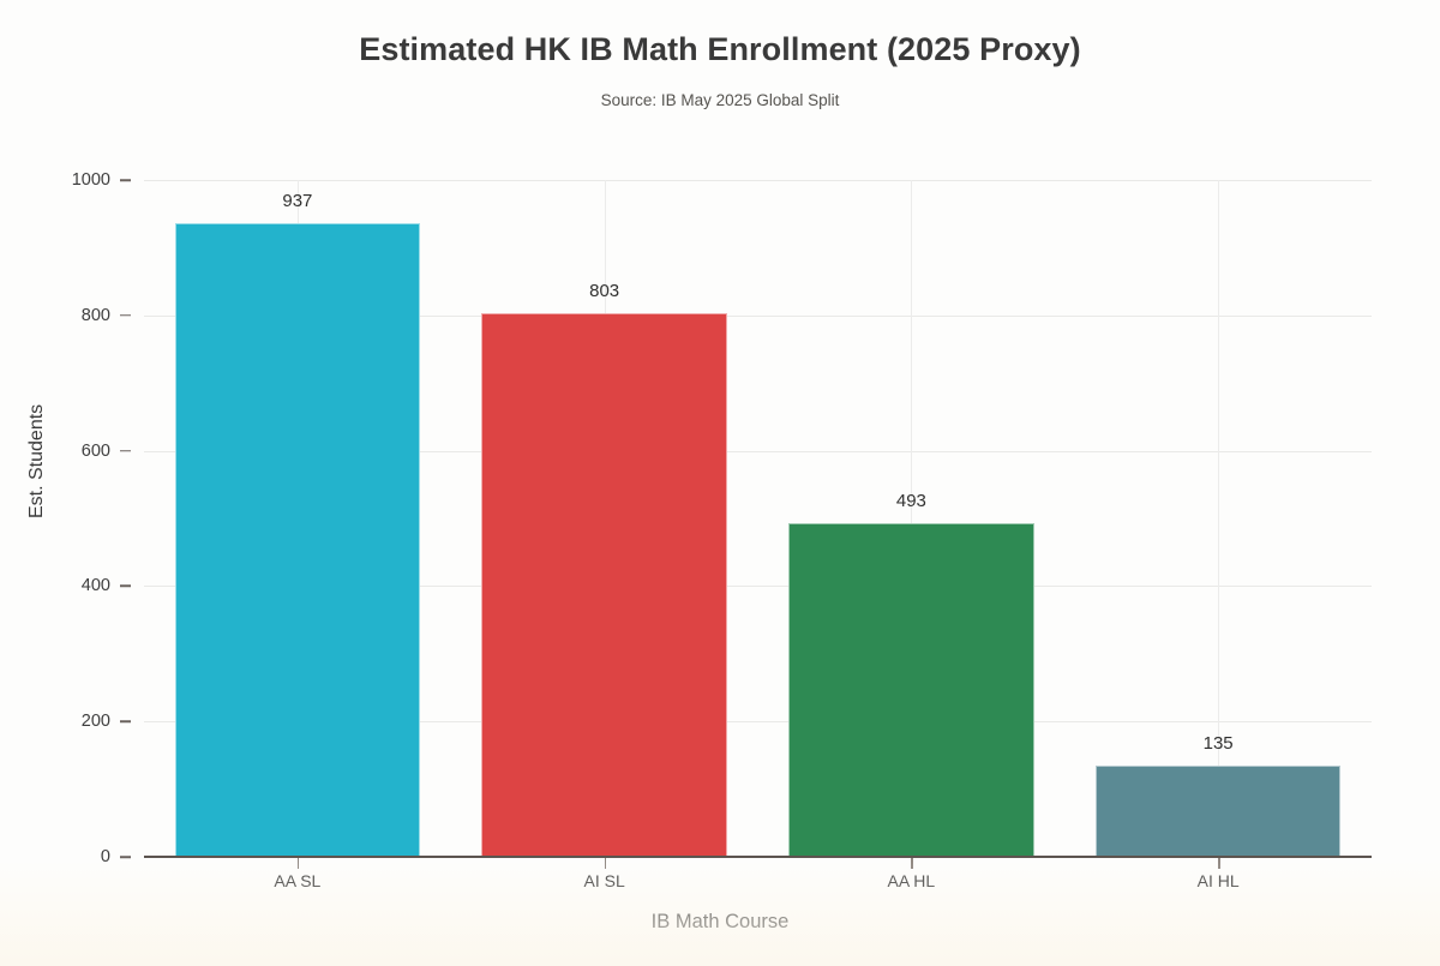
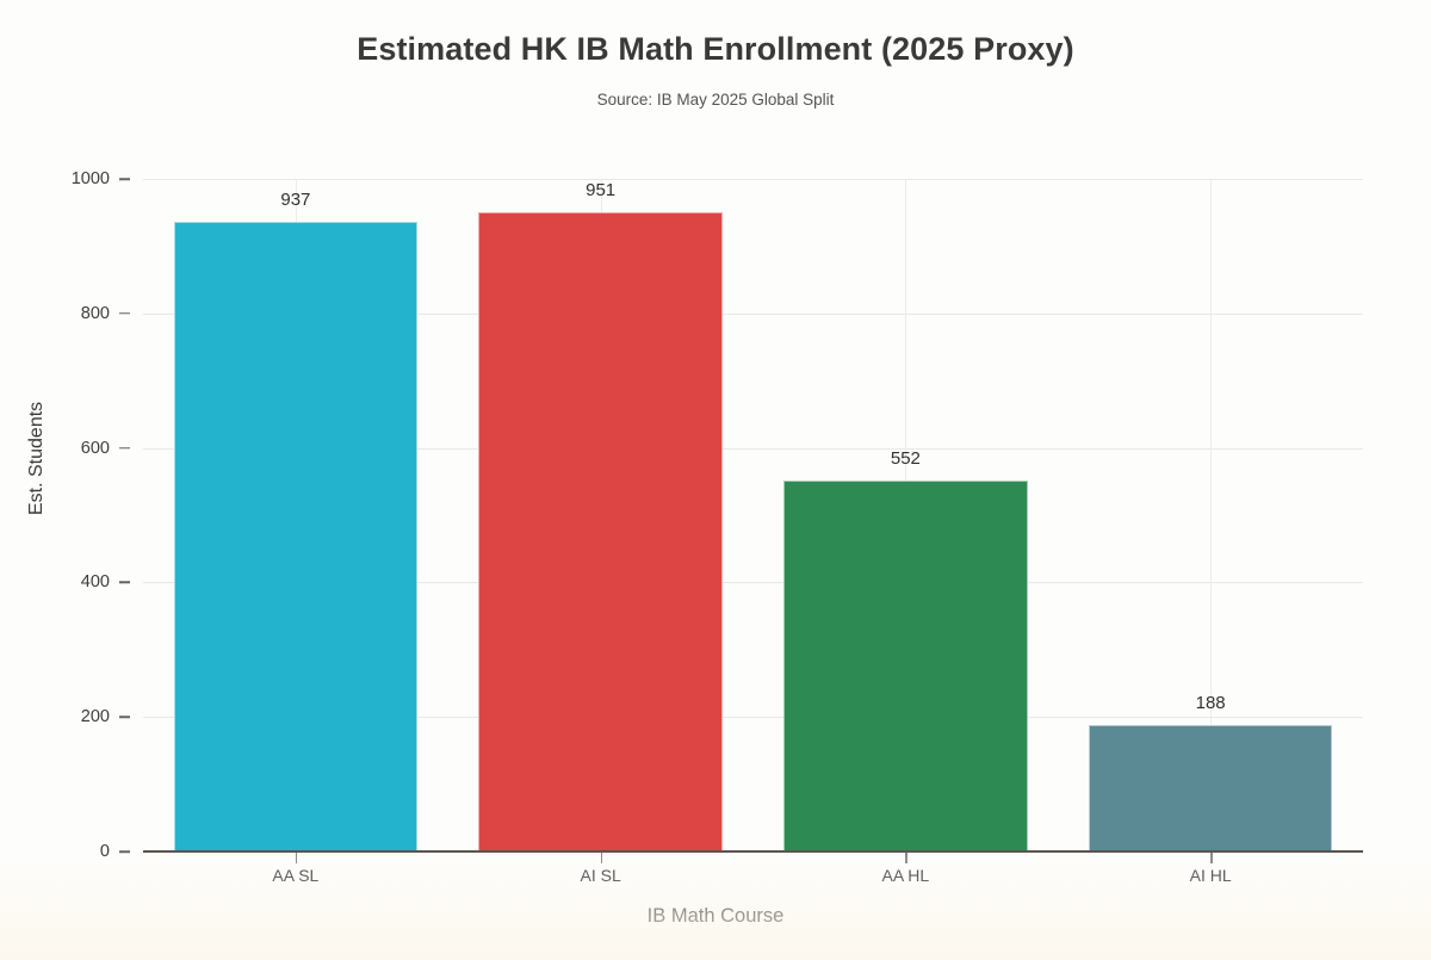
AI SL: 803 -> 951
AA HL: 493 -> 552
AI HL: 135 -> 188
